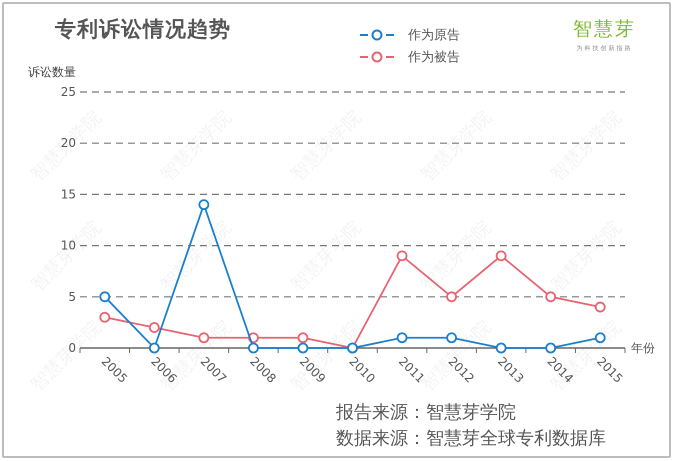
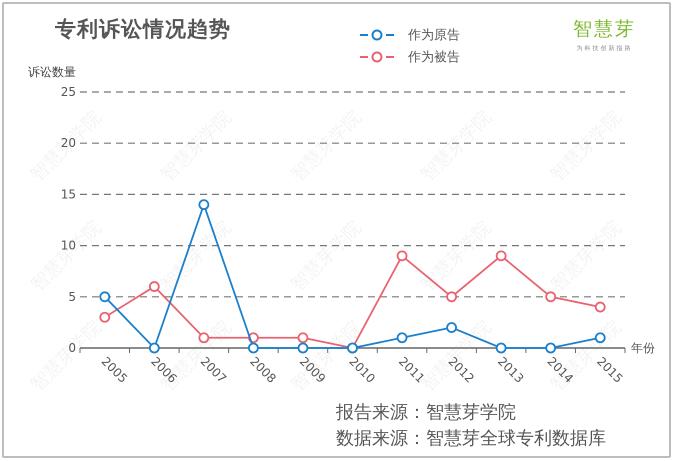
作为被告/2006: 2 -> 6
作为原告/2012: 1 -> 2
